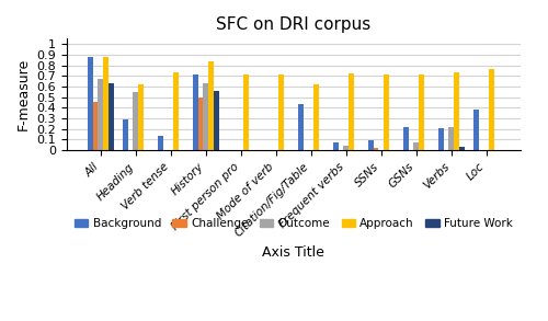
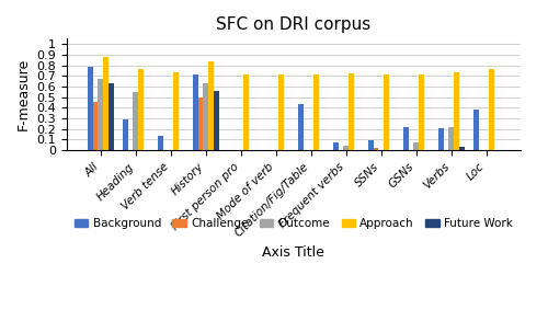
Background/All: 0.88 -> 0.79
Approach/Heading: 0.62 -> 0.76
Approach/Citation/Fig/Table: 0.62 -> 0.71
